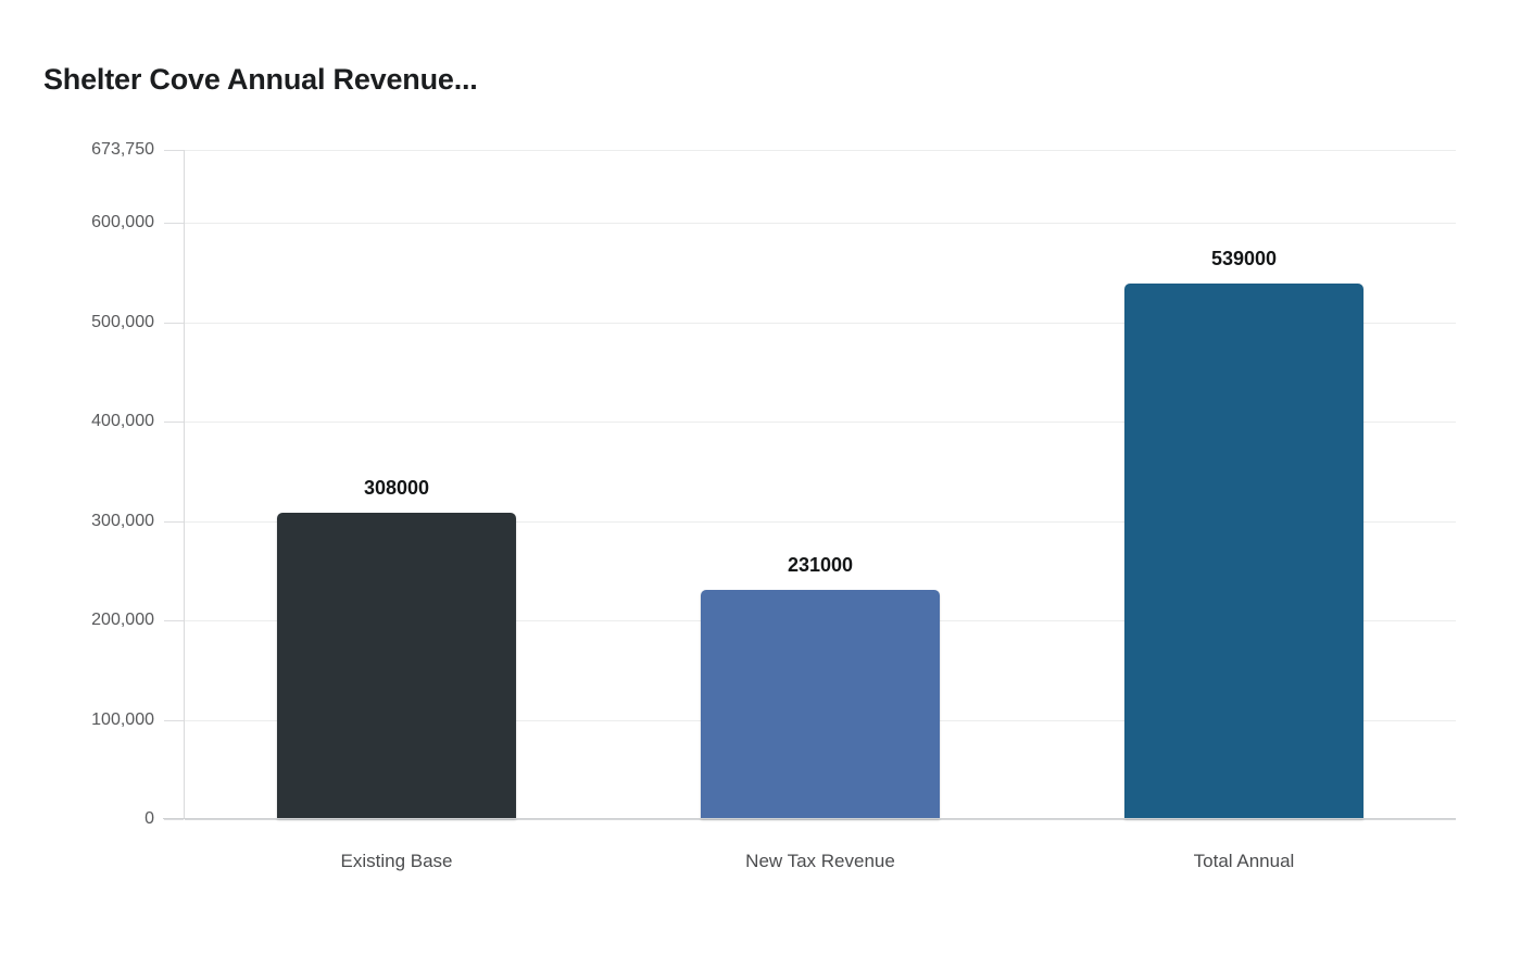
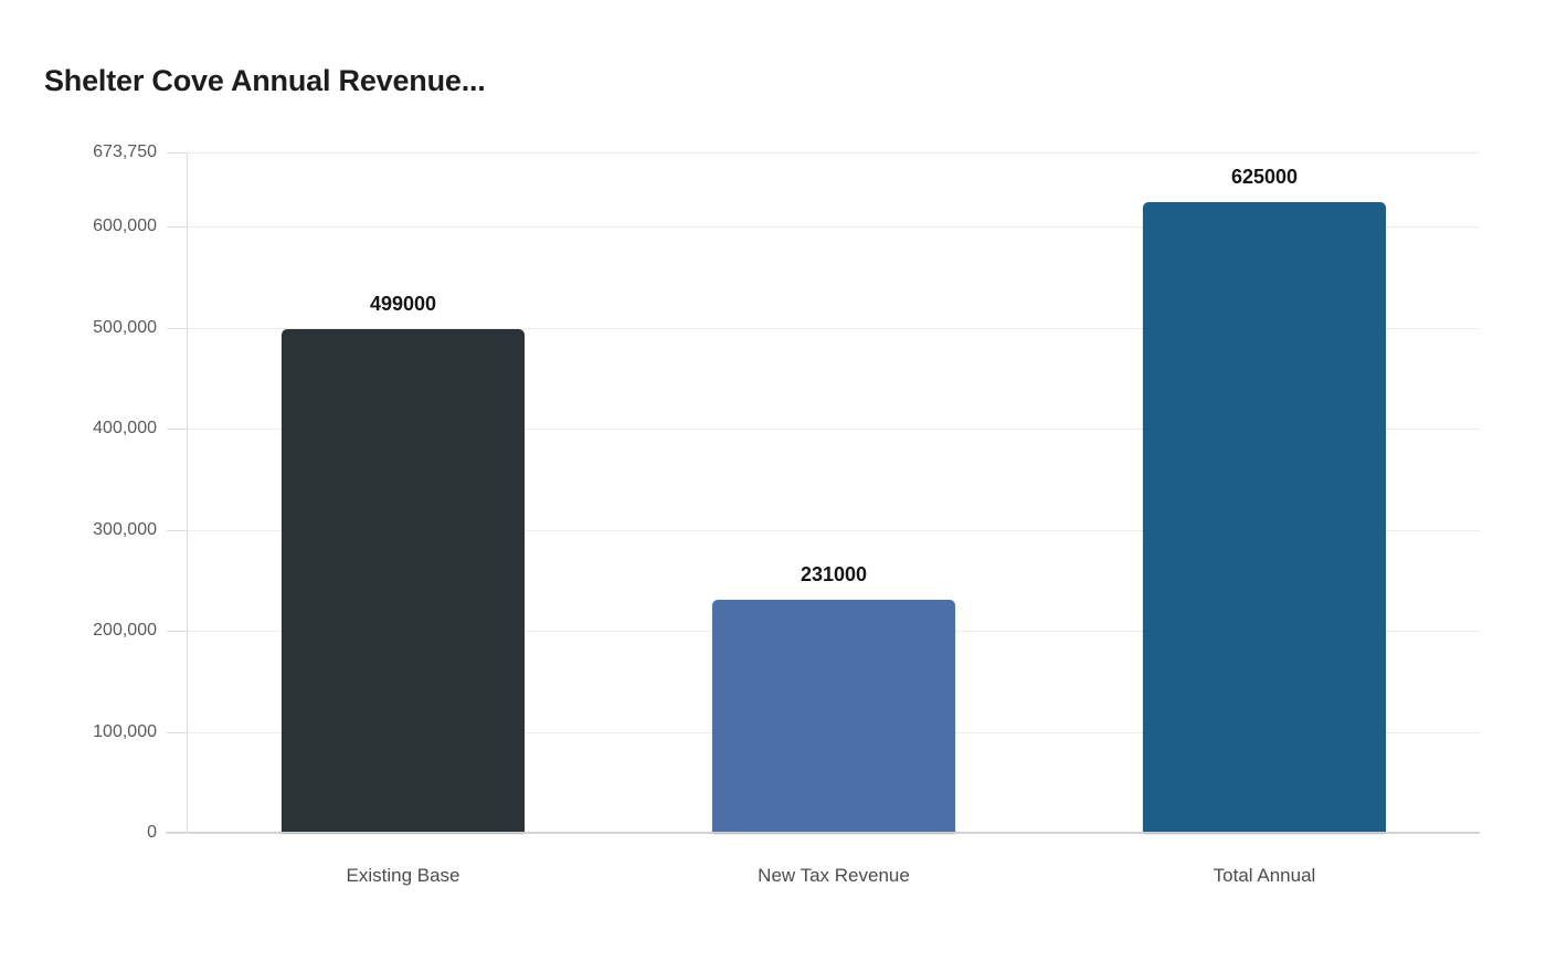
Existing Base: 308000 -> 499000
Total Annual: 539000 -> 625000
